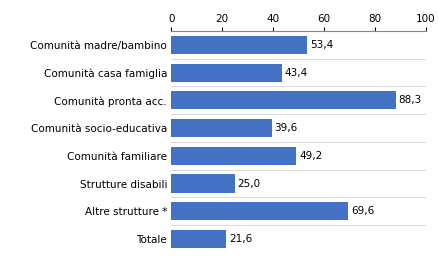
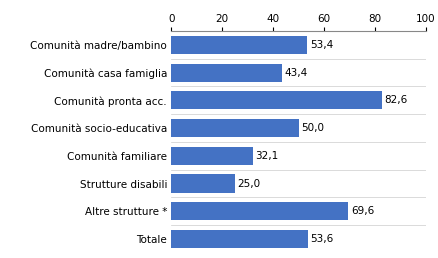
Comunità pronta acc.: 88,3 -> 82,6
Comunità socio-educativa: 39,6 -> 50,0
Comunità familiare: 49,2 -> 32,1
Totale: 21,6 -> 53,6
